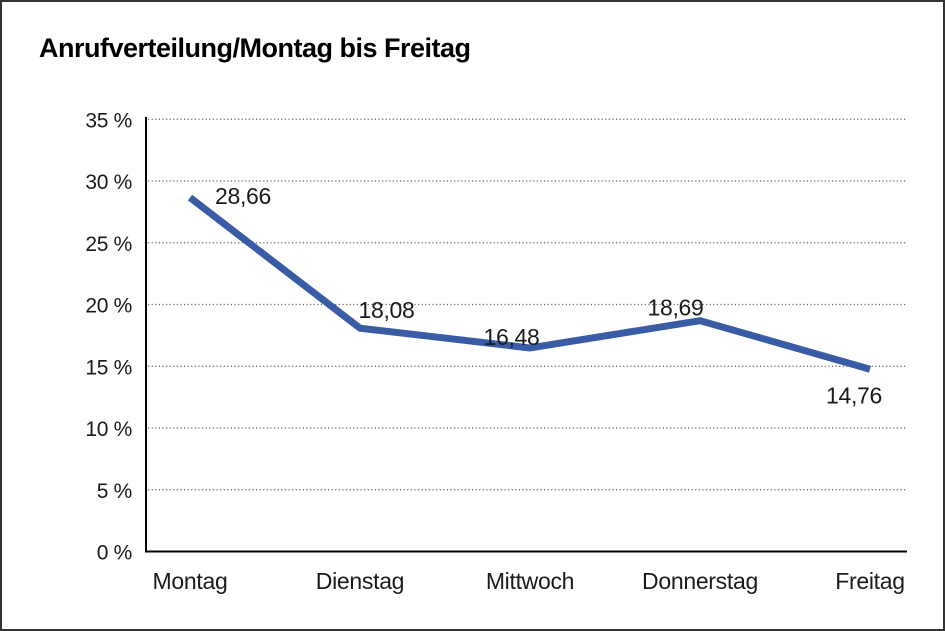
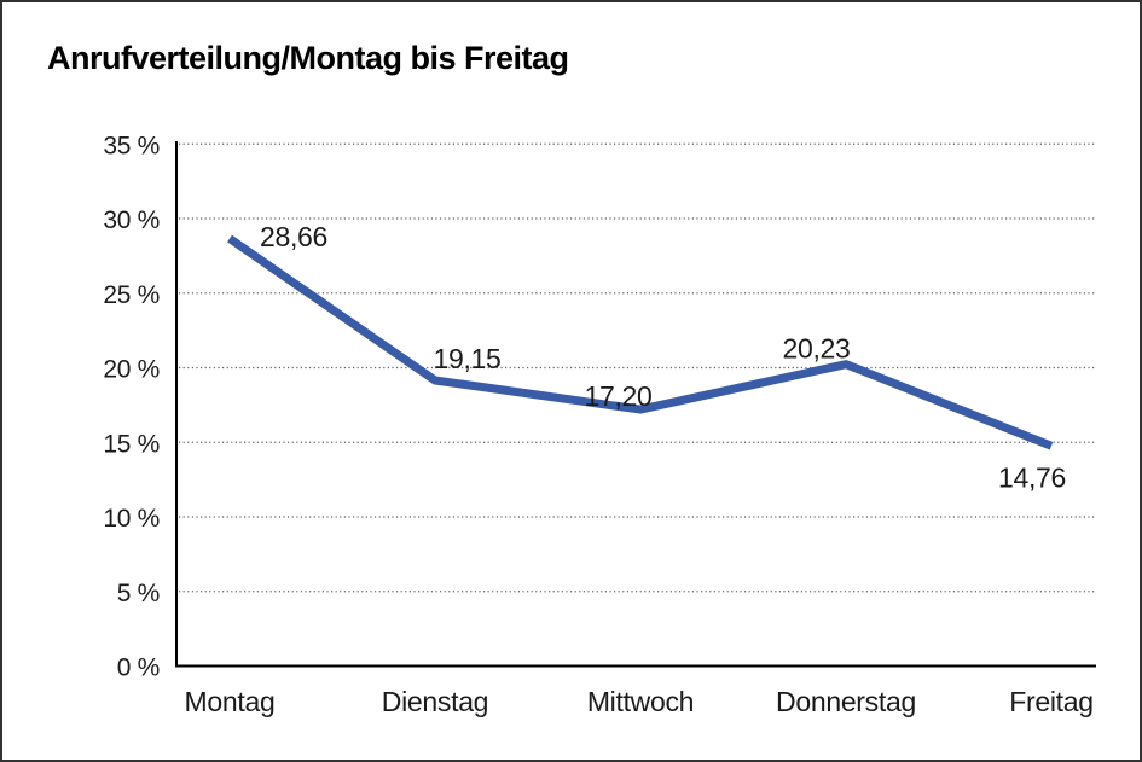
Dienstag: 18,08 -> 19,15
Mittwoch: 16,48 -> 17,20
Donnerstag: 18,69 -> 20,23
